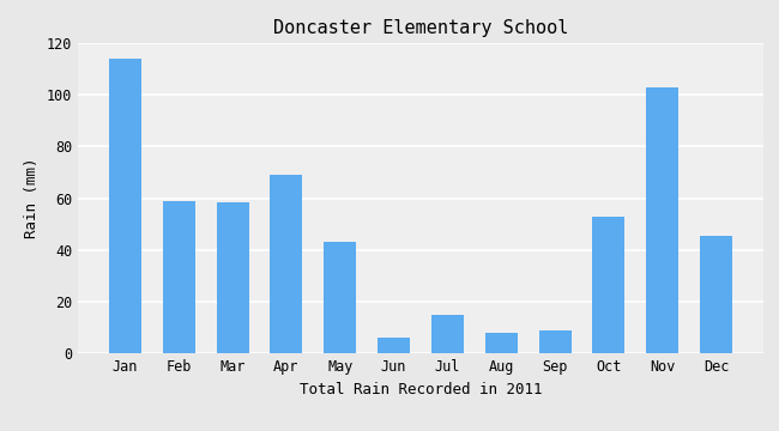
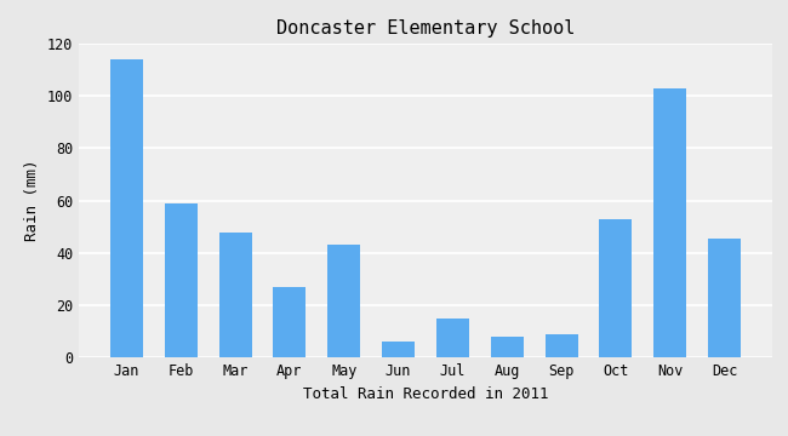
Mar: 58.5 -> 48.0
Apr: 69.0 -> 27.0
